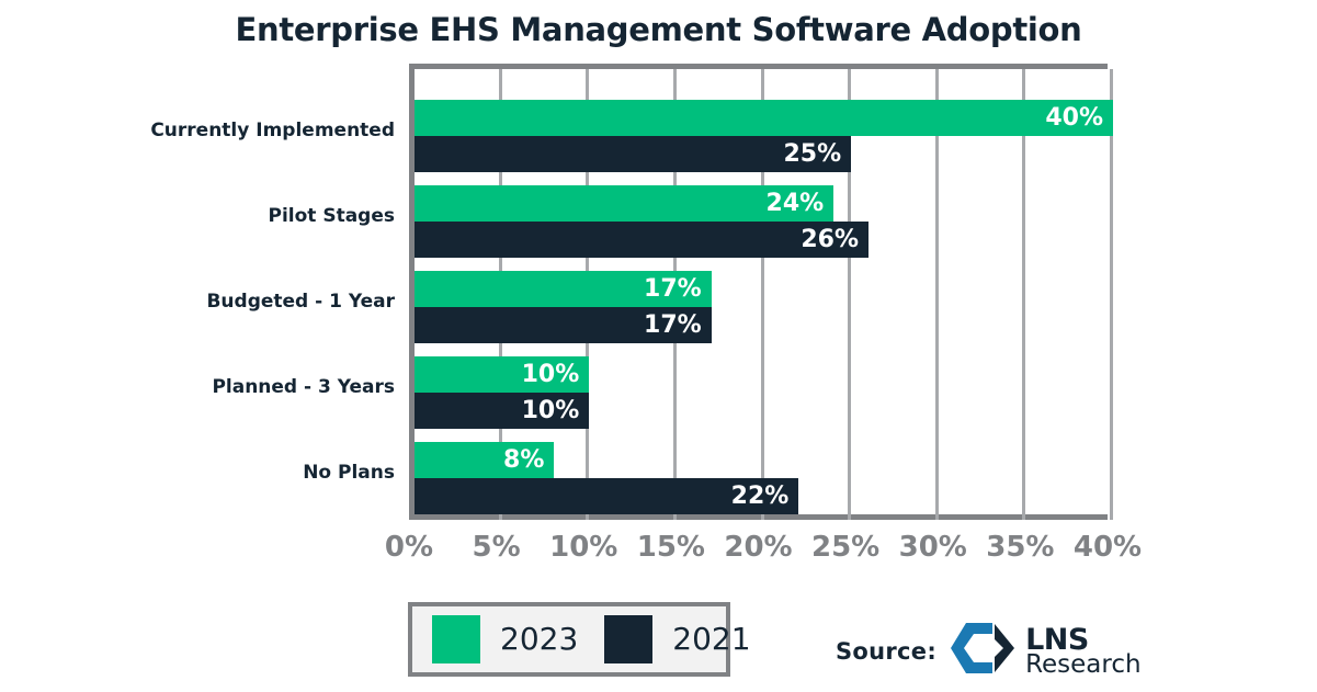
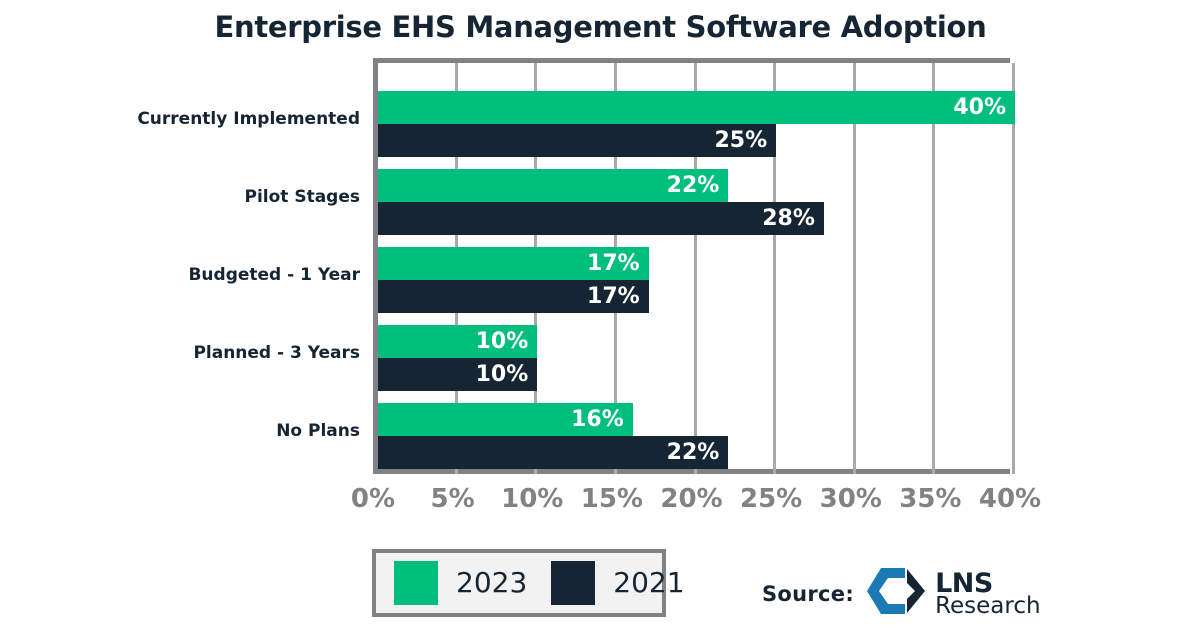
2023/Pilot Stages: 24% -> 22%
2021/Pilot Stages: 26% -> 28%
2023/No Plans: 8% -> 16%
